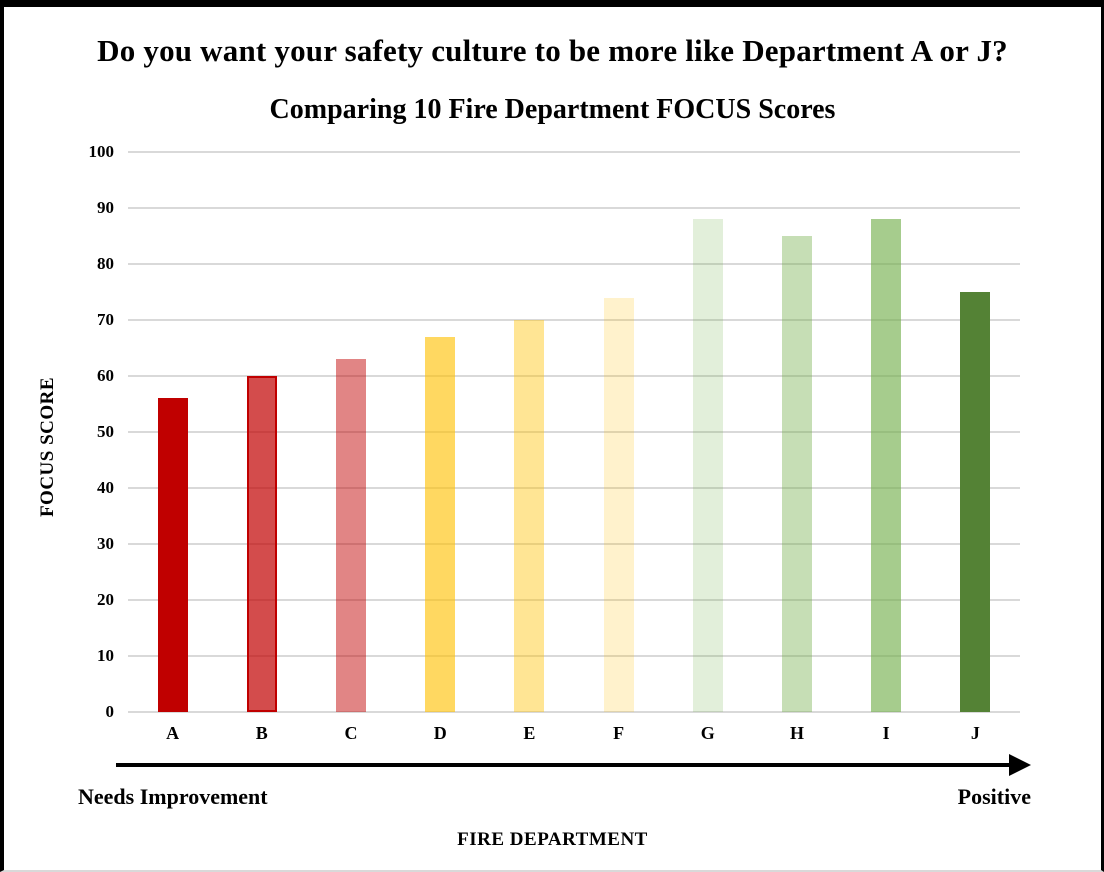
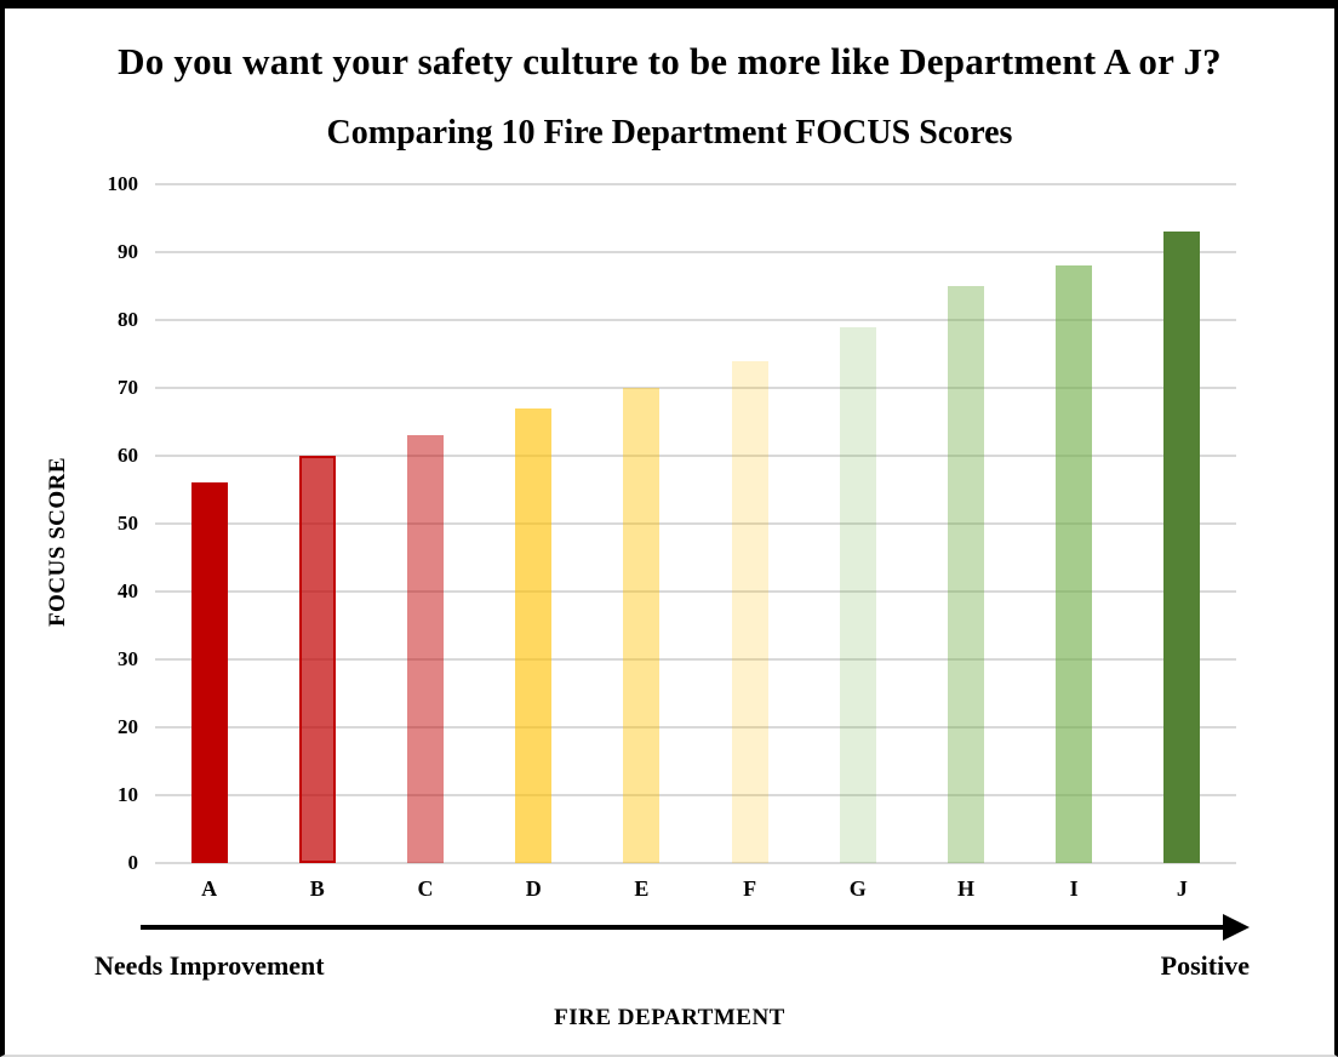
G: 88 -> 79
J: 75 -> 93
